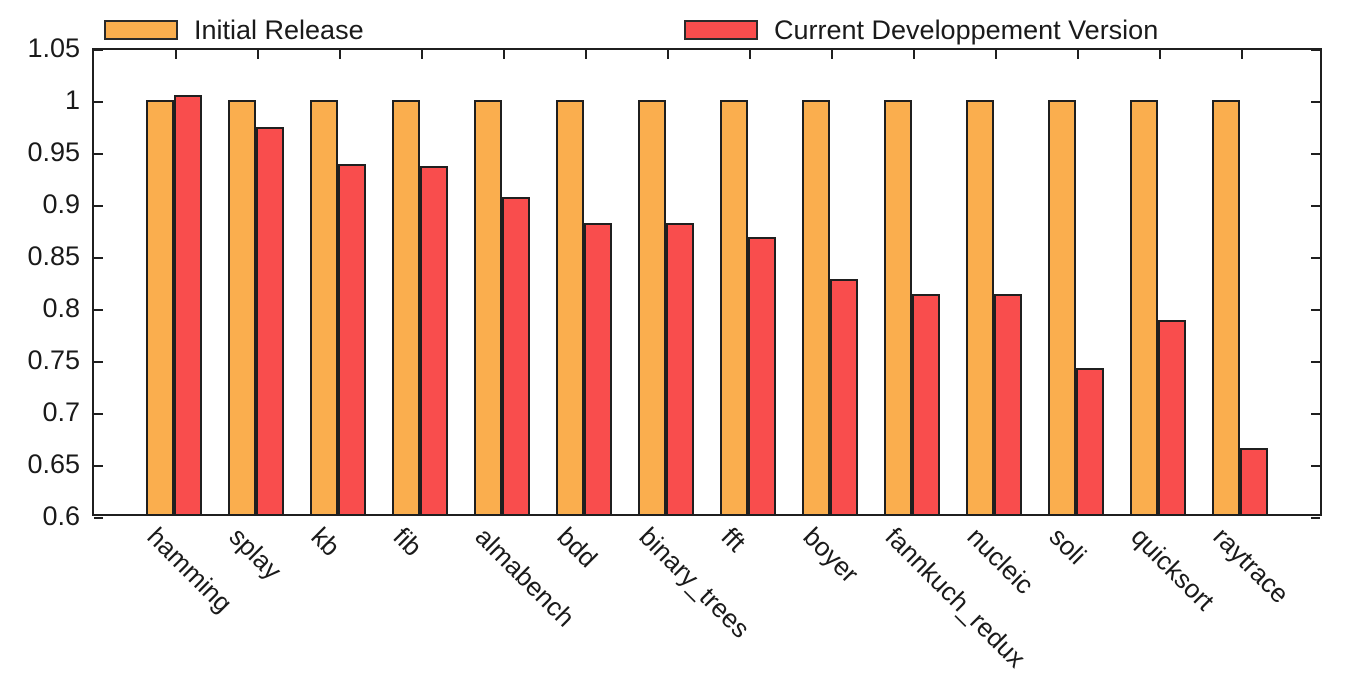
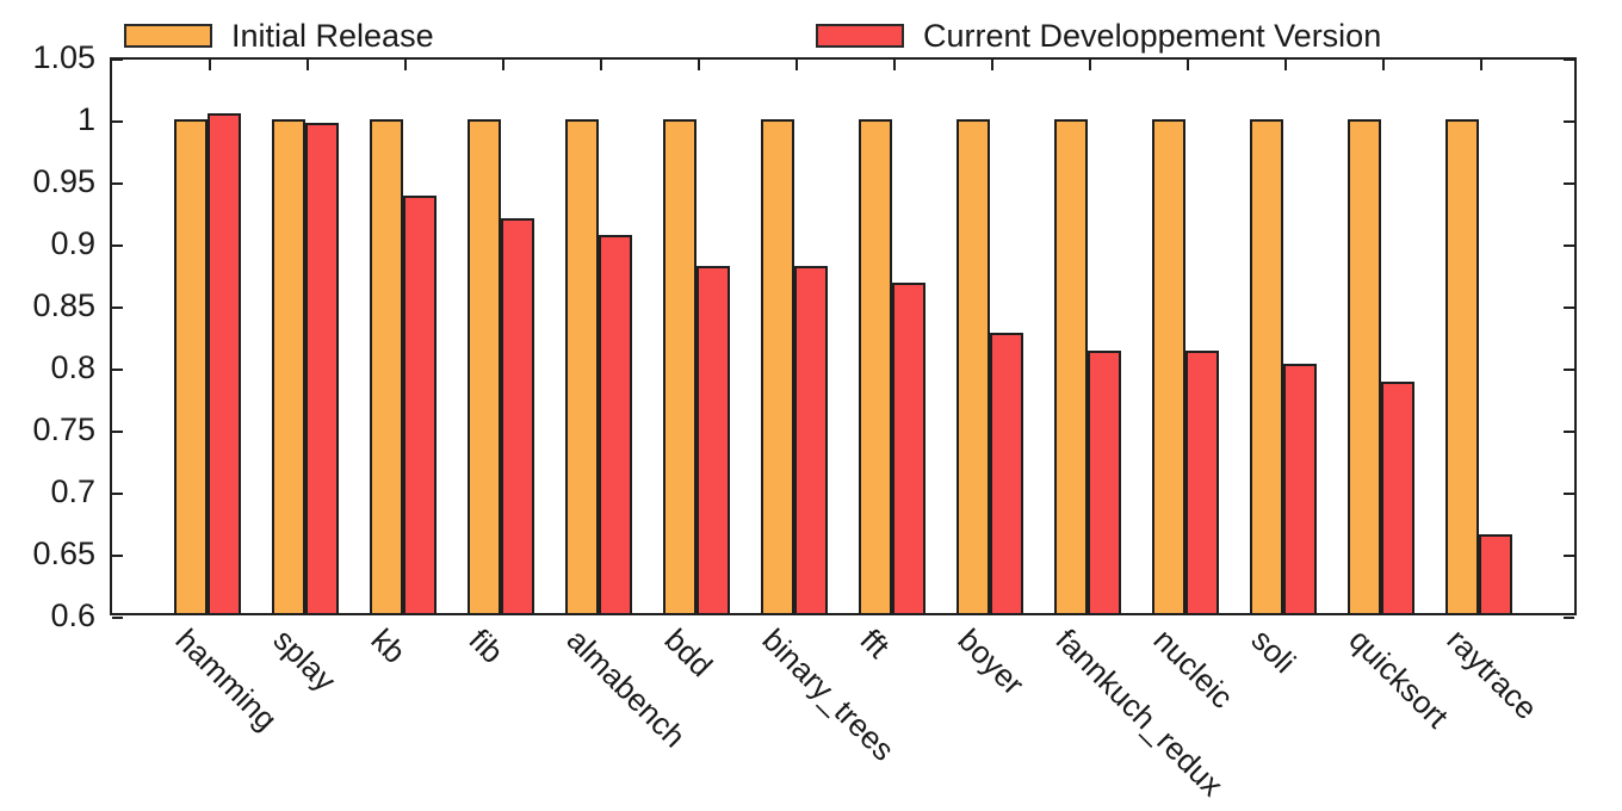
Current Developpement Version/splay: 0.974 -> 0.997
Current Developpement Version/fib: 0.937 -> 0.920
Current Developpement Version/soli: 0.742 -> 0.803
